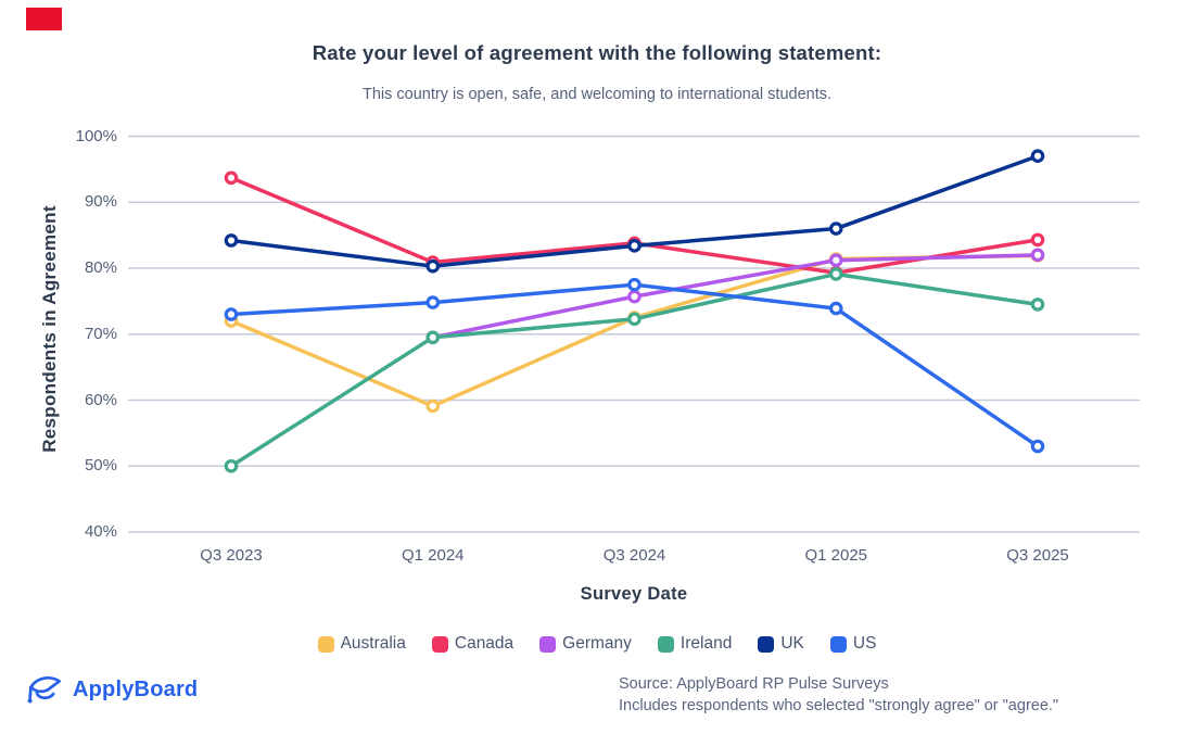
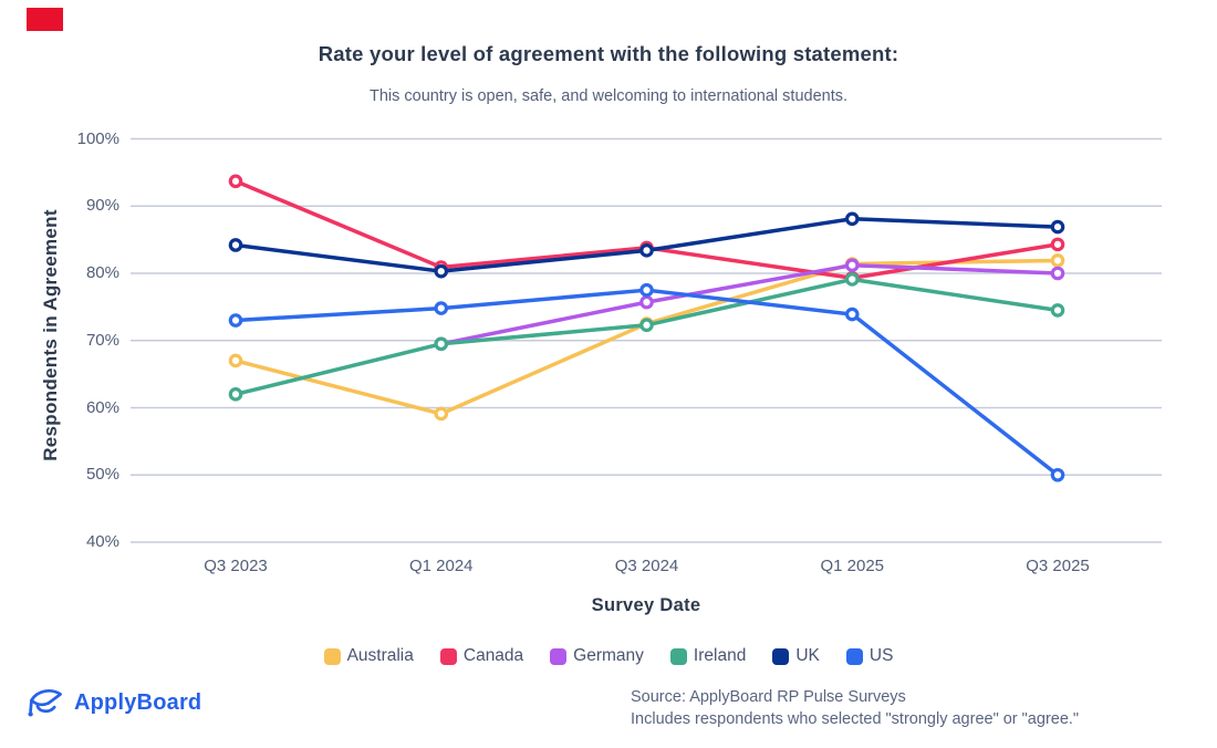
Australia/Q3 2023: 72% -> 67%
Ireland/Q3 2023: 50% -> 62%
UK/Q1 2025: 86% -> 88%
Germany/Q3 2025: 82% -> 80%
UK/Q3 2025: 97% -> 87%
US/Q3 2025: 53% -> 50%
